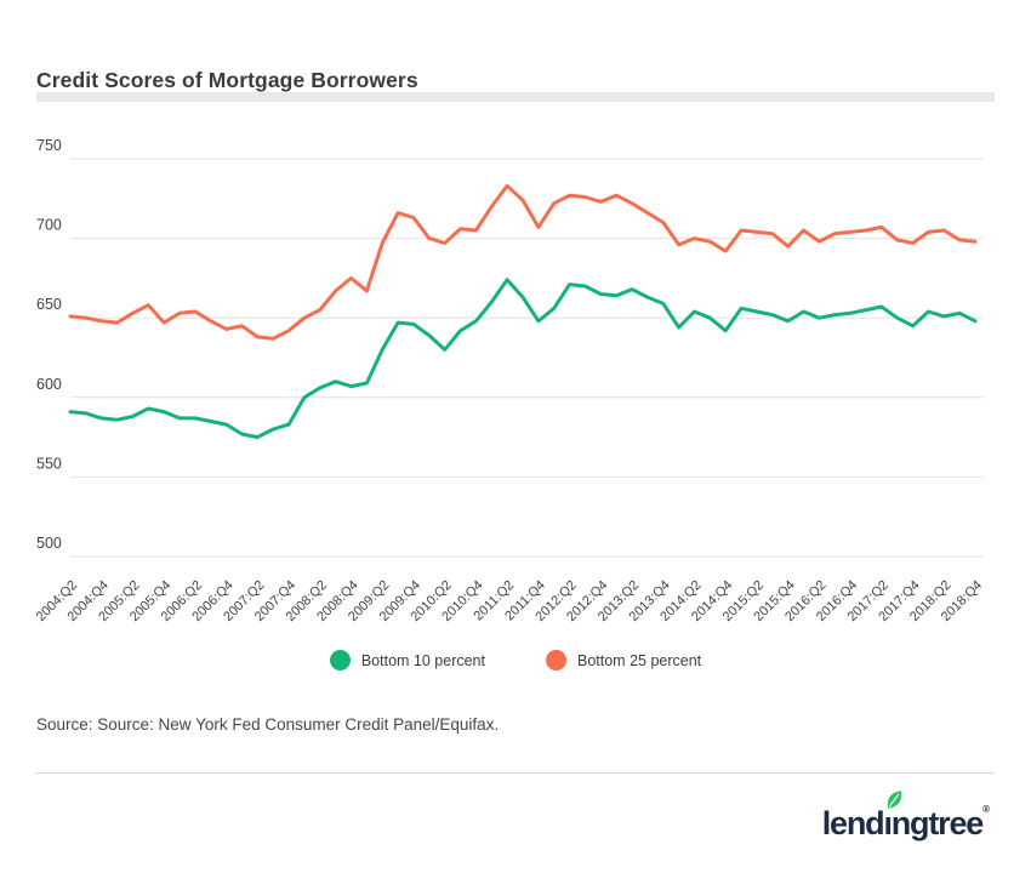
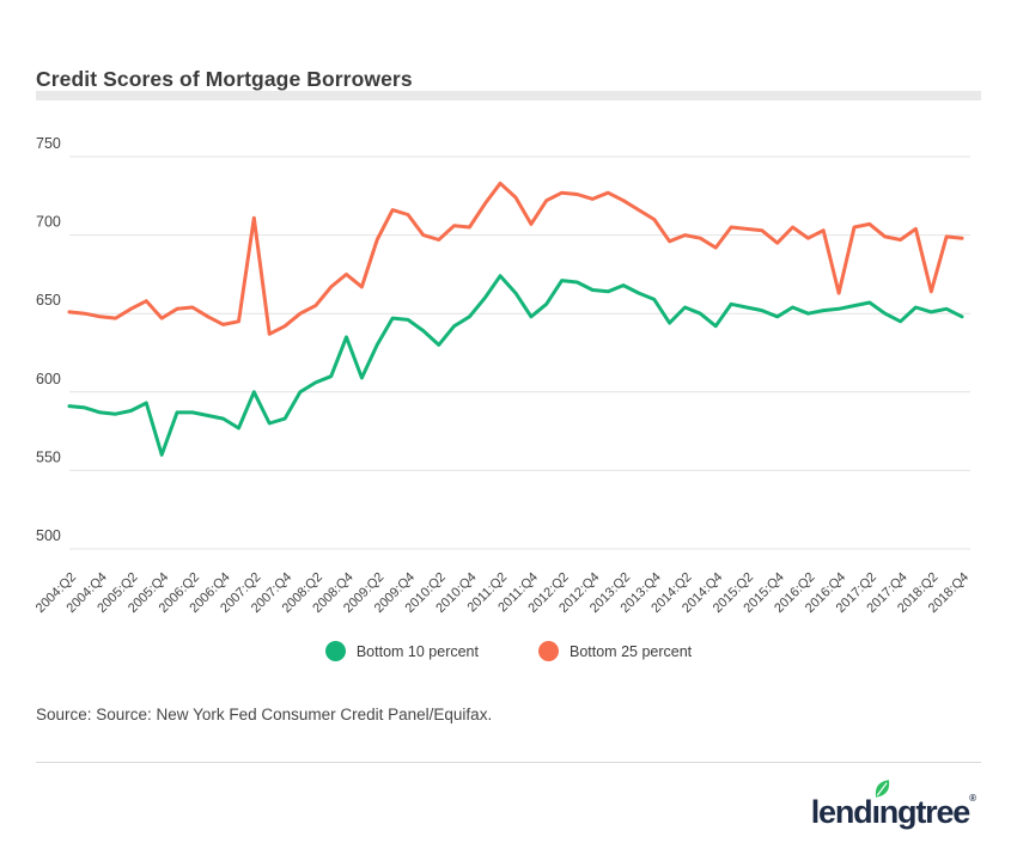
Bottom 10 percent/2005:Q4: 591 -> 560
Bottom 10 percent/2007:Q2: 575 -> 600
Bottom 25 percent/2007:Q2: 638 -> 711
Bottom 10 percent/2008:Q4: 607 -> 635
Bottom 25 percent/2016:Q4: 704 -> 663
Bottom 25 percent/2018:Q2: 705 -> 664
